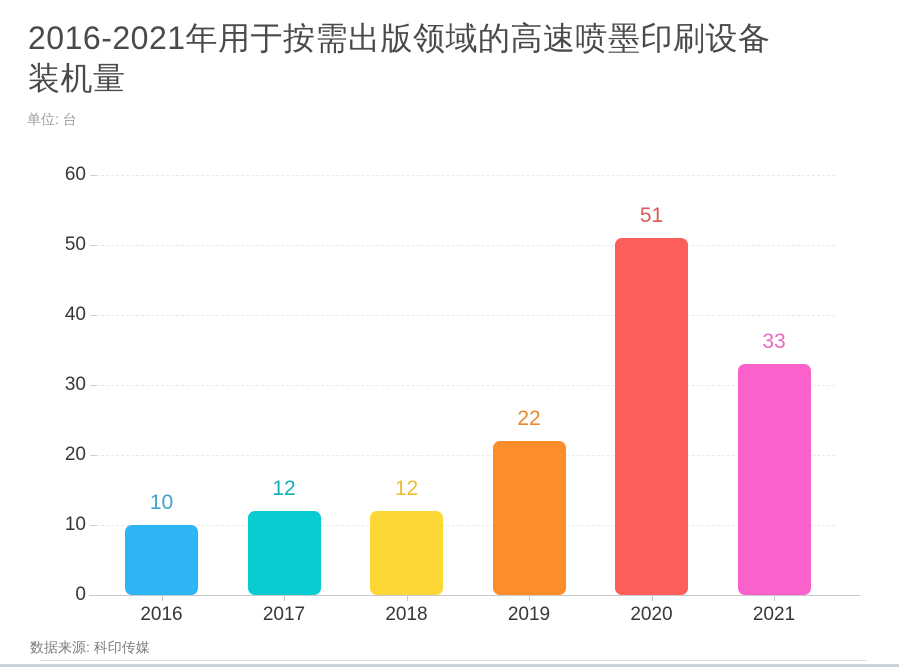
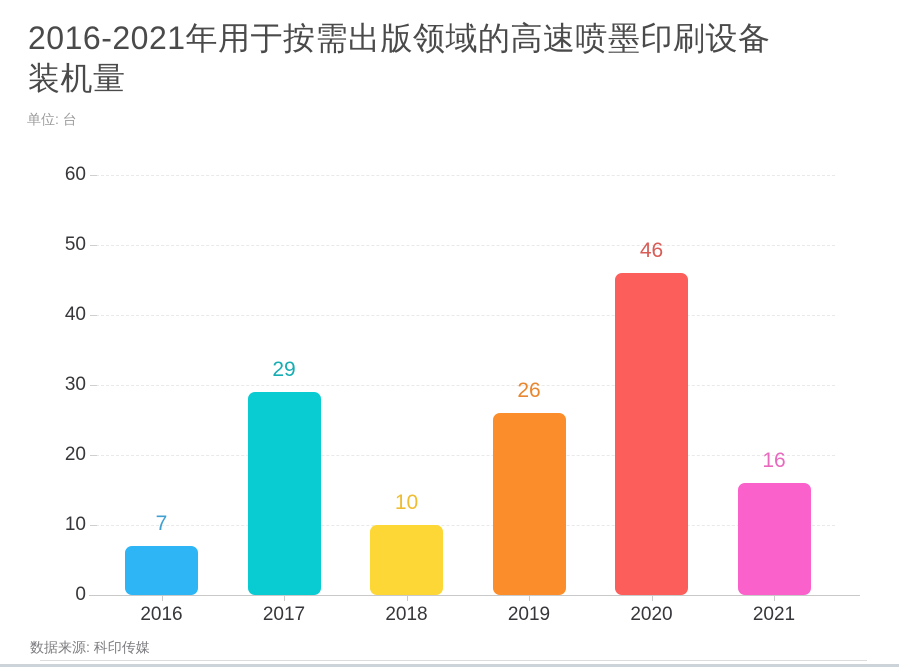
2016: 10 -> 7
2017: 12 -> 29
2018: 12 -> 10
2019: 22 -> 26
2020: 51 -> 46
2021: 33 -> 16
